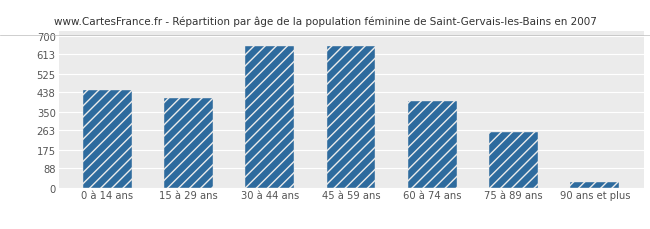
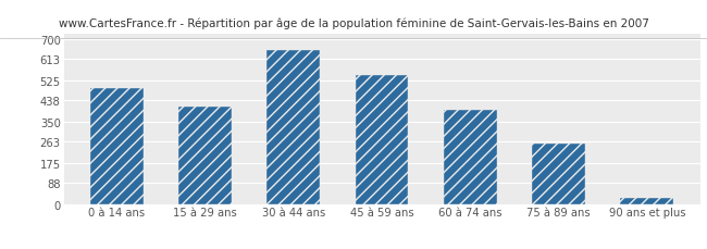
0 à 14 ans: 450 -> 490
45 à 59 ans: 650 -> 548
